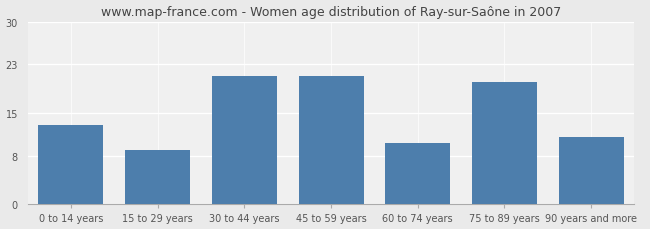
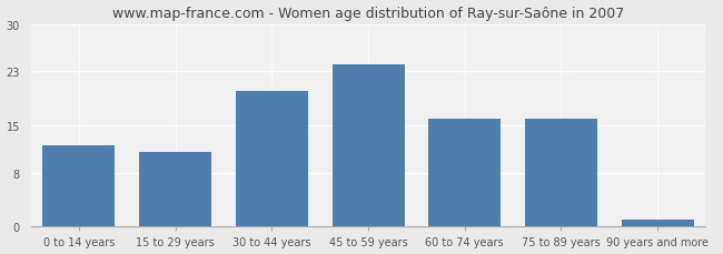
0 to 14 years: 13 -> 12
15 to 29 years: 9 -> 11
30 to 44 years: 21 -> 20
45 to 59 years: 21 -> 24
60 to 74 years: 10 -> 16
75 to 89 years: 20 -> 16
90 years and more: 11 -> 1
